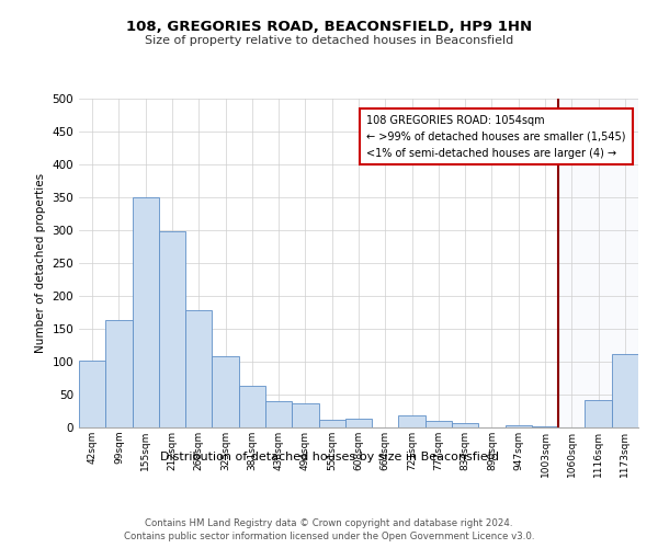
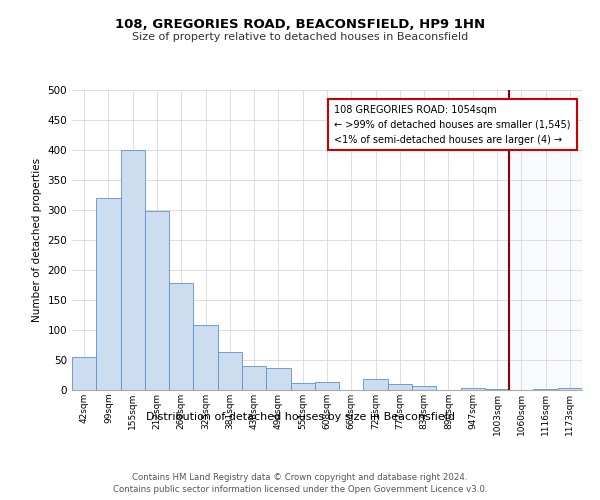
42sqm: 102 -> 55
99sqm: 164 -> 320
155sqm: 350 -> 400
1116sqm: 42 -> 2
1173sqm: 112 -> 3
